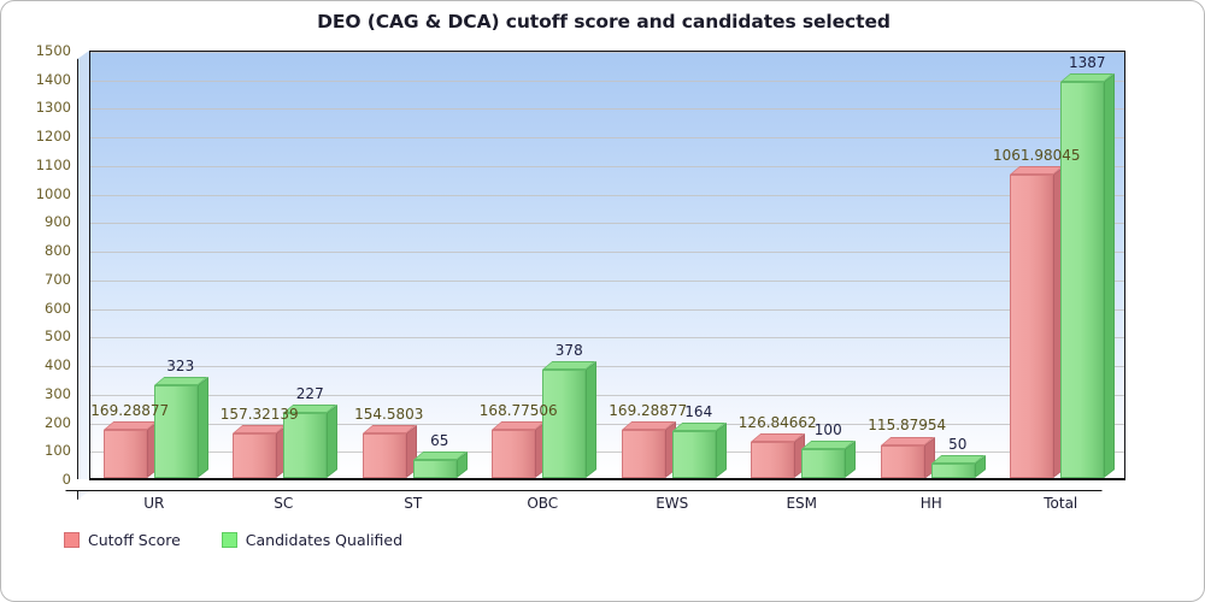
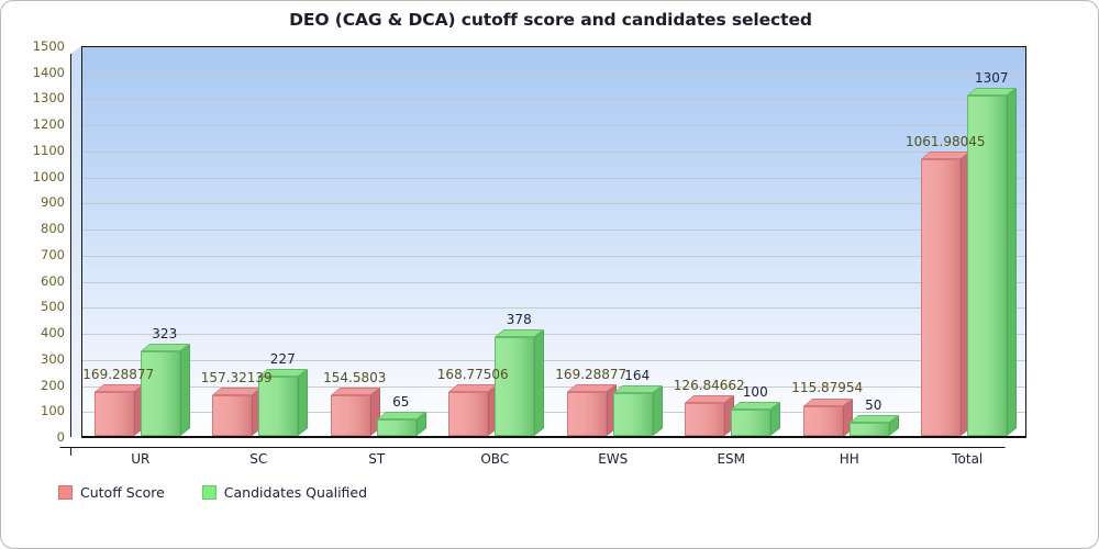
Candidates Qualified/Total: 1387 -> 1307
